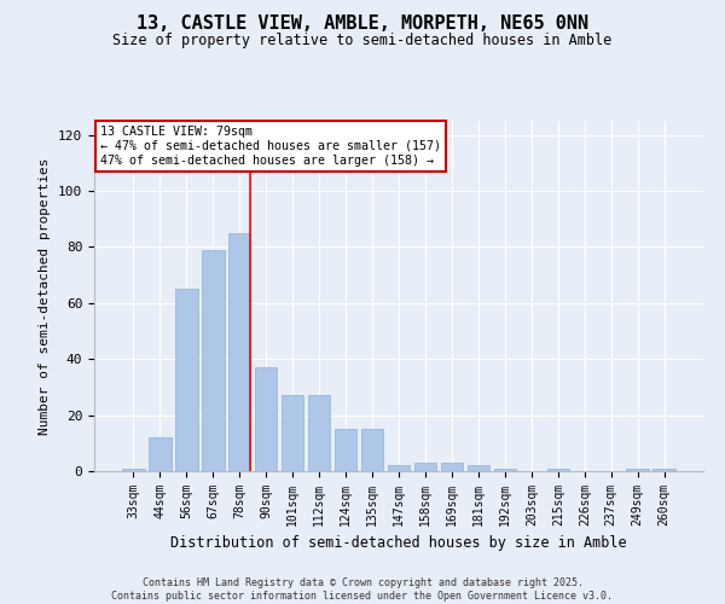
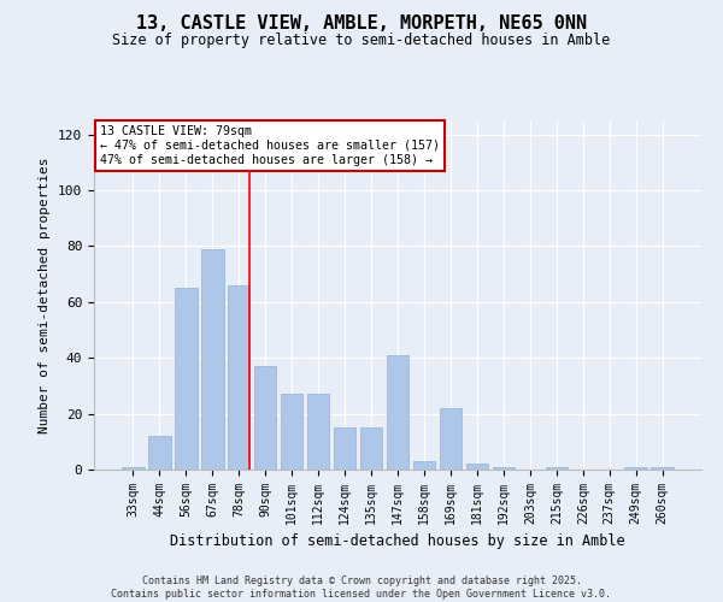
78sqm: 85 -> 66
147sqm: 2 -> 41
169sqm: 3 -> 22
